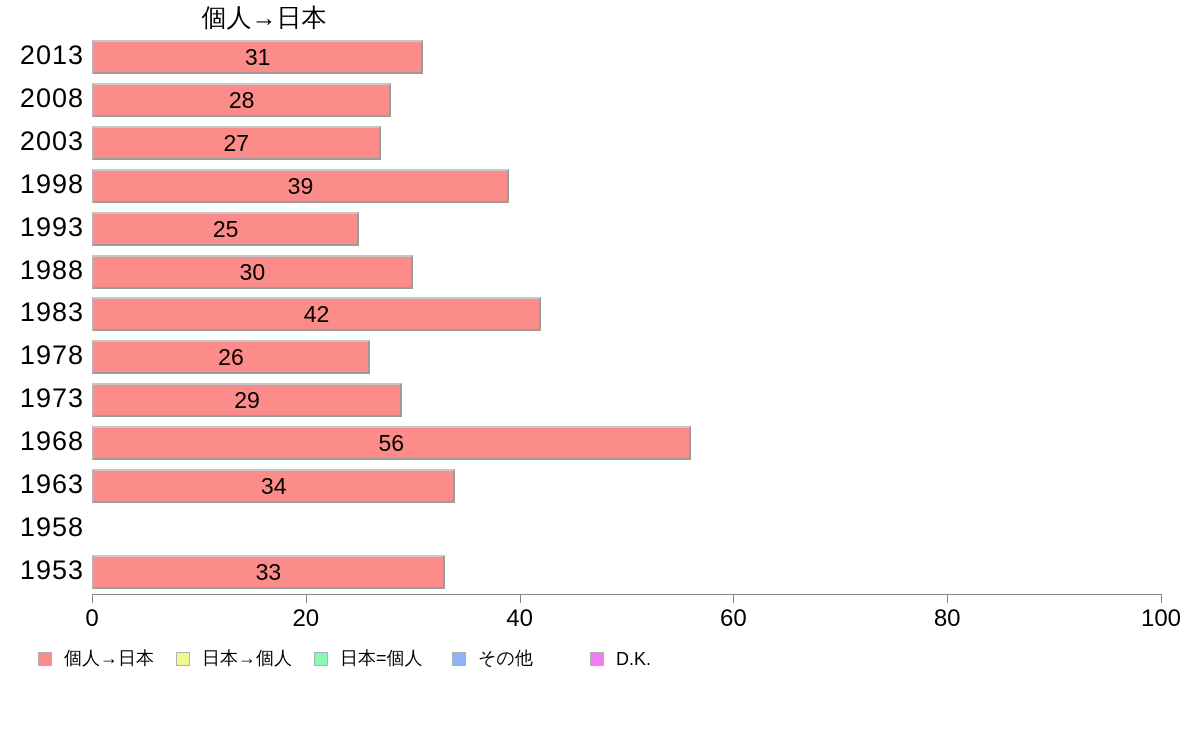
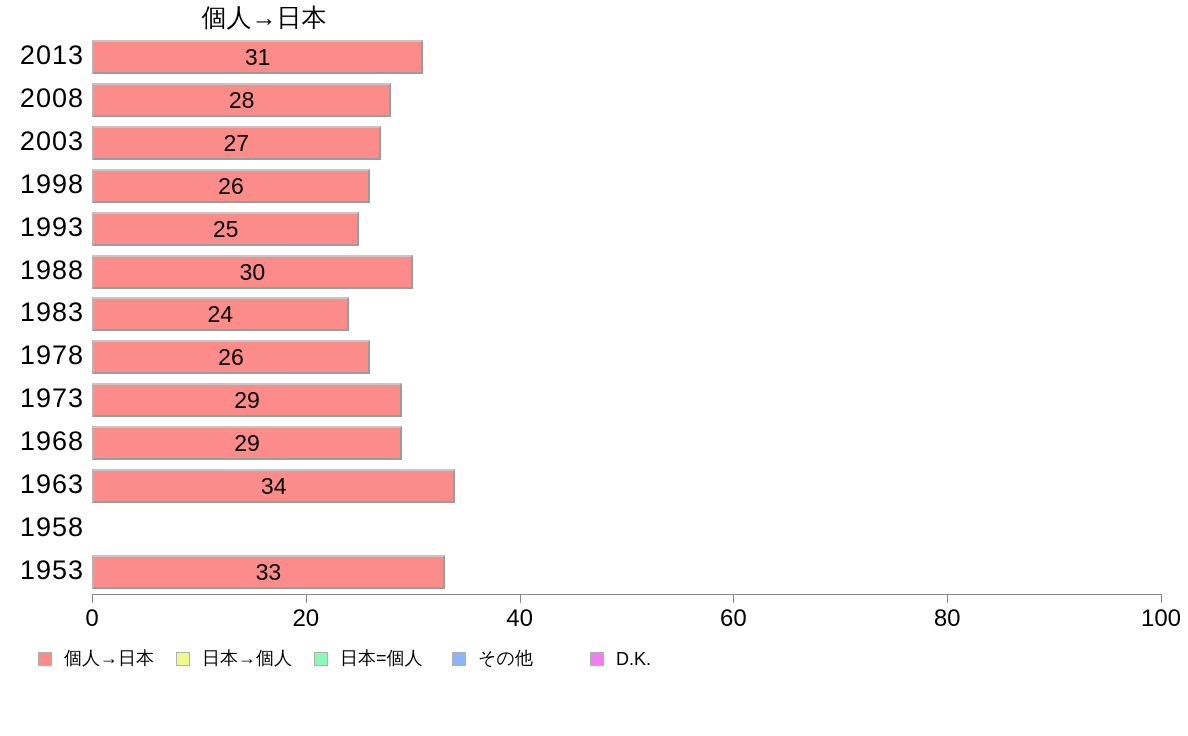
1998: 39 -> 26
1983: 42 -> 24
1968: 56 -> 29
